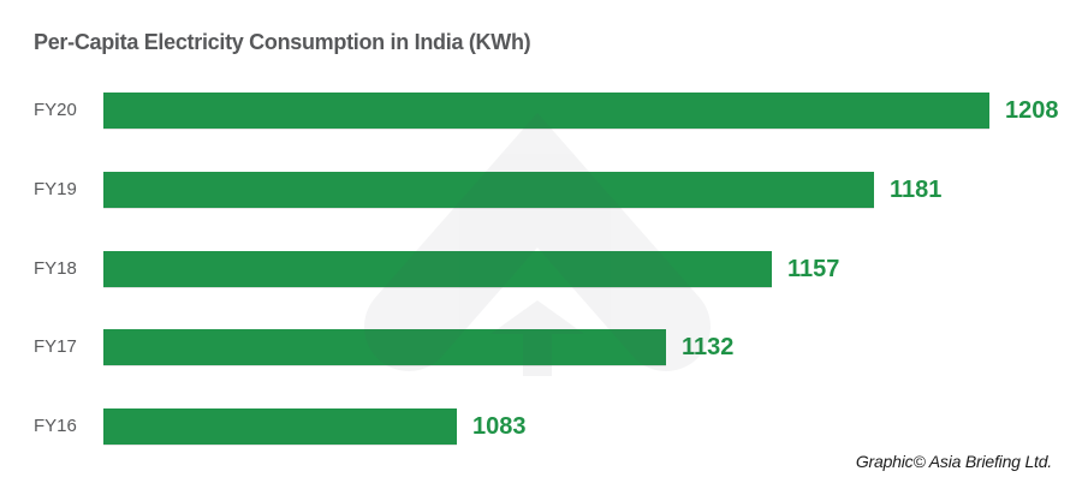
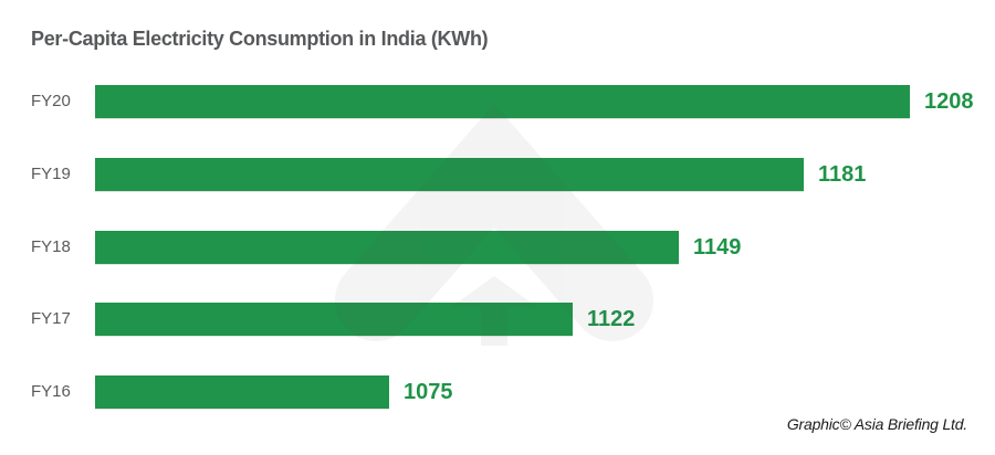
FY18: 1157 -> 1149
FY17: 1132 -> 1122
FY16: 1083 -> 1075
